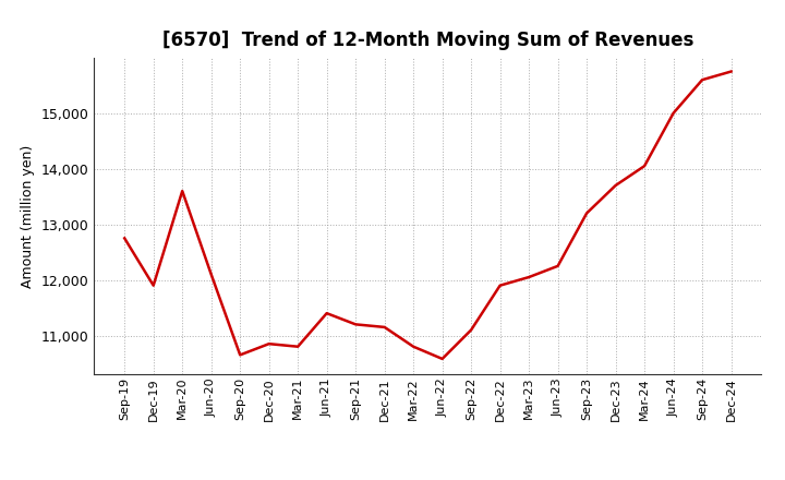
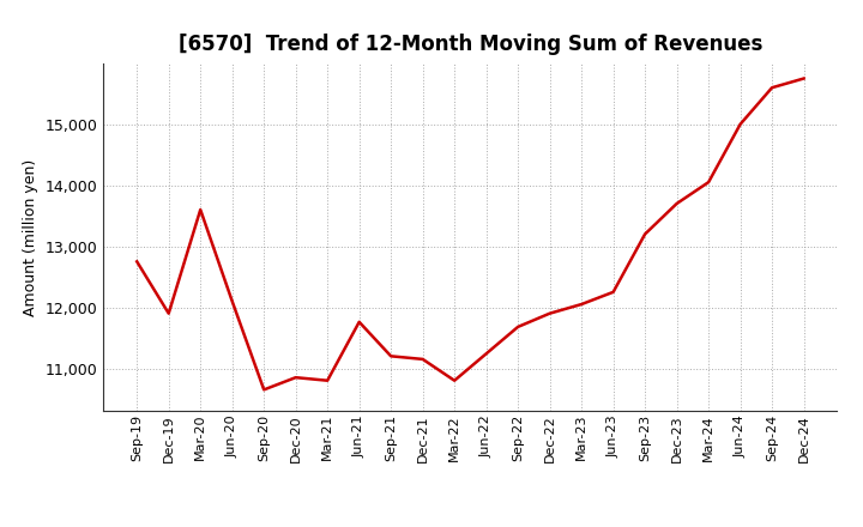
Jun-21: 11,400 -> 11,760
Jun-22: 10,580 -> 11,240
Sep-22: 11,100 -> 11,680
